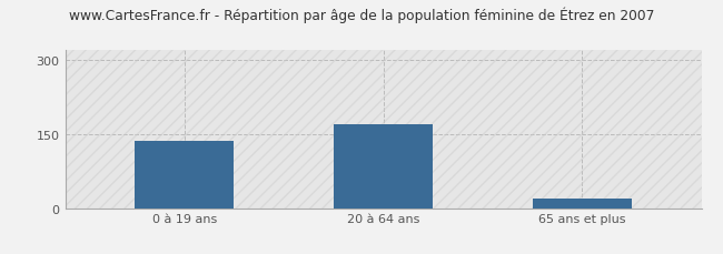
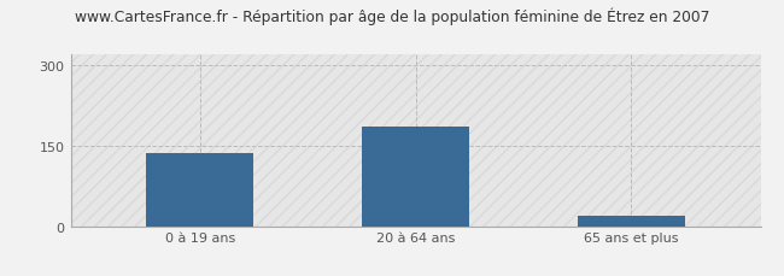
20 à 64 ans: 170 -> 185
